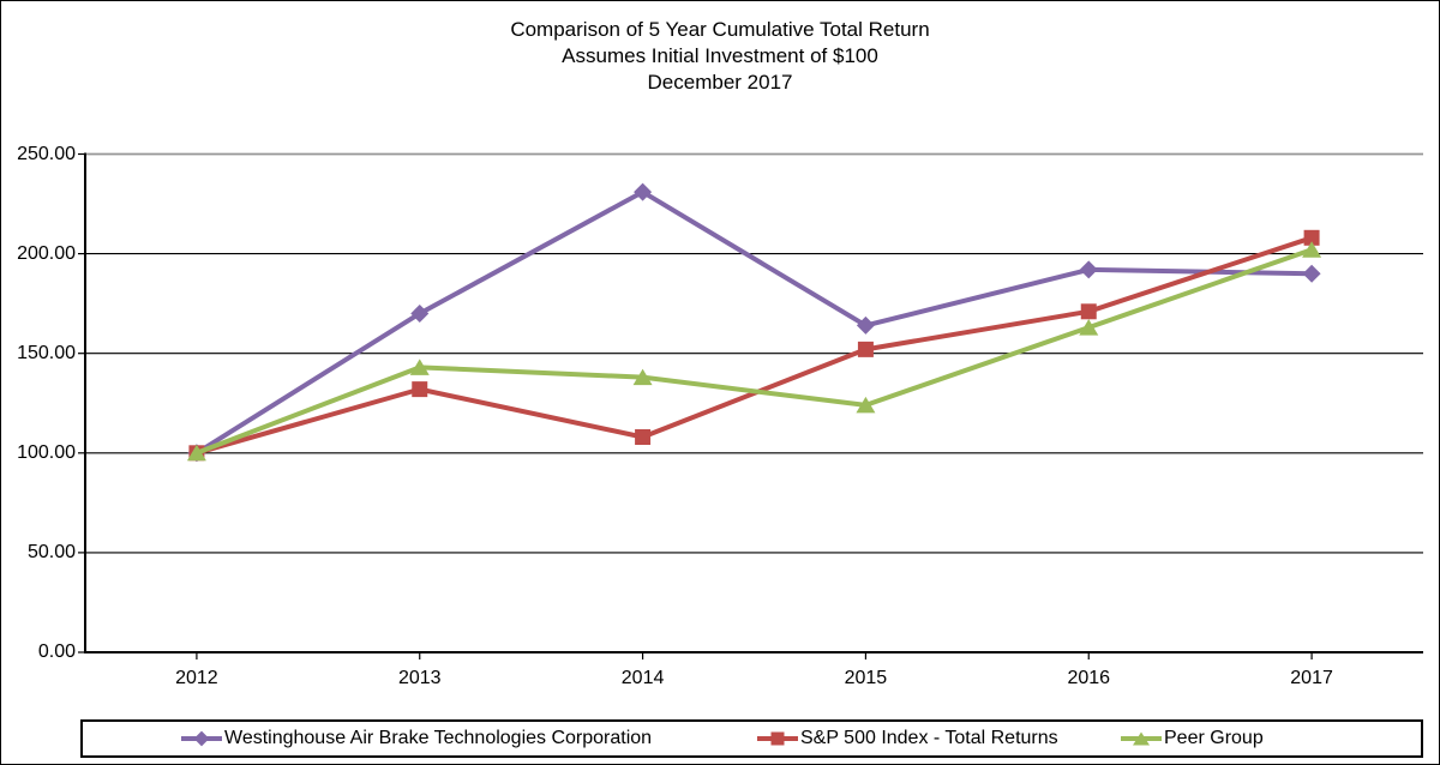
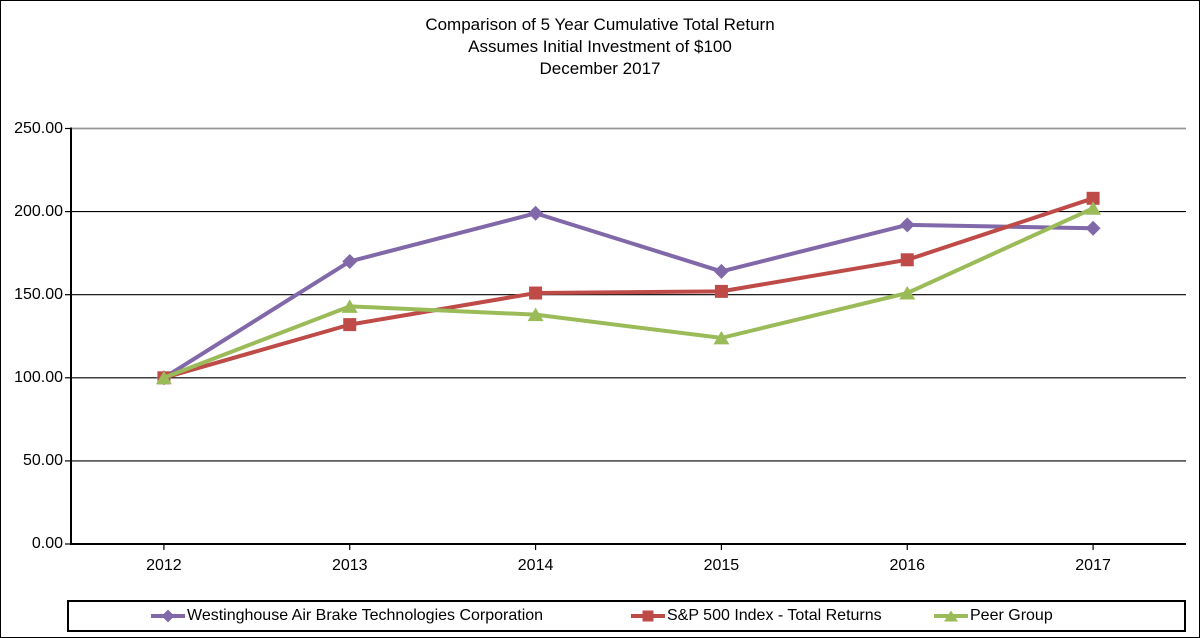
Westinghouse Air Brake Technologies Corporation/2014: 231 -> 199
S&P 500 Index - Total Returns/2014: 108 -> 151
Peer Group/2016: 163 -> 151
